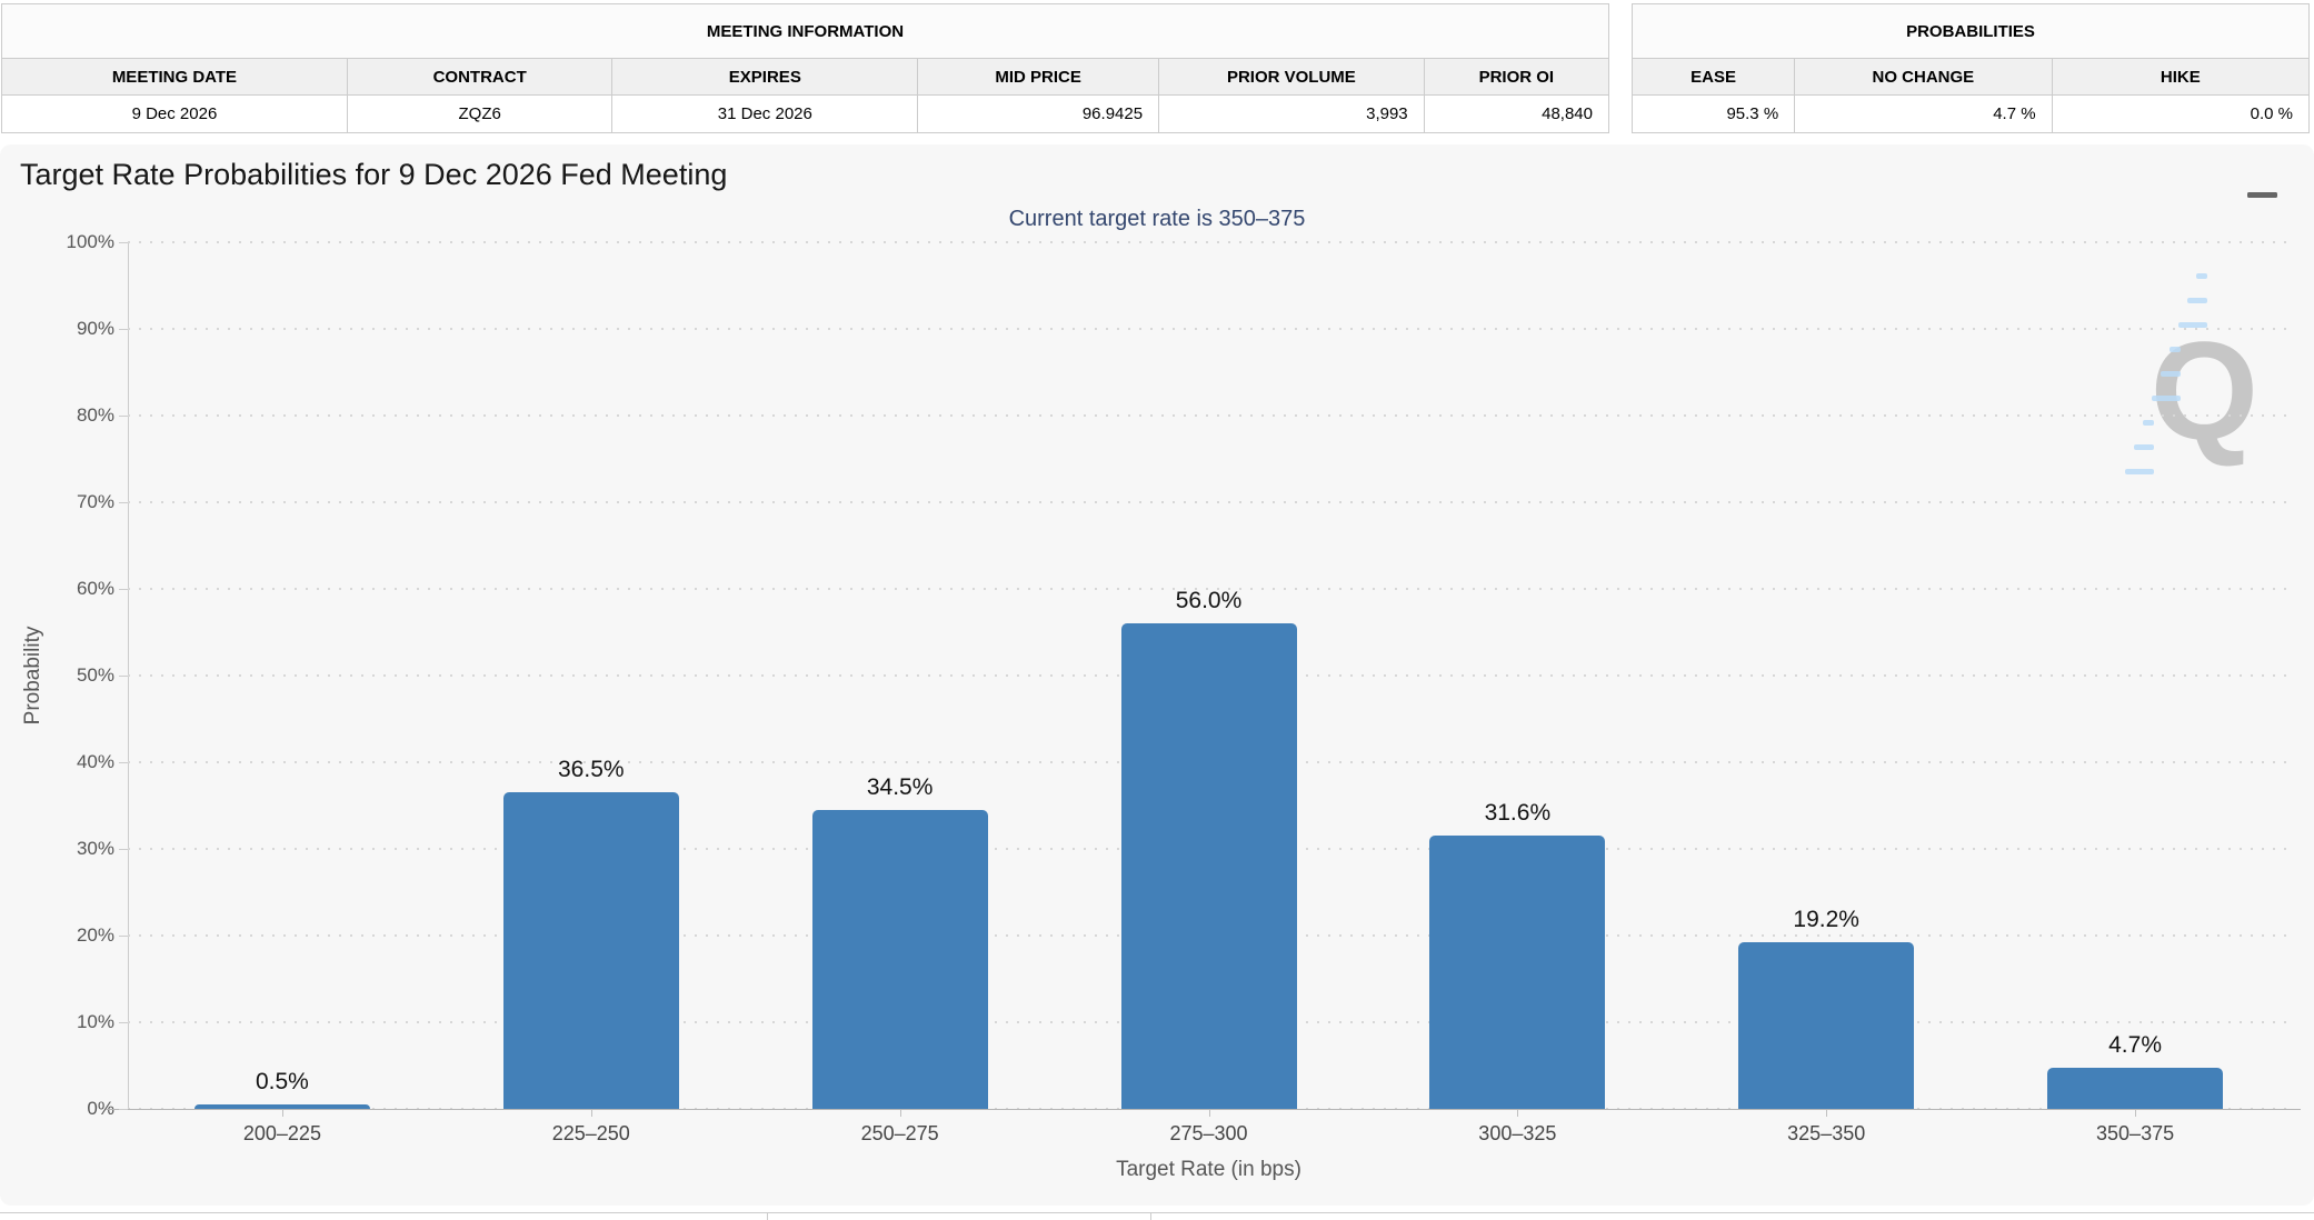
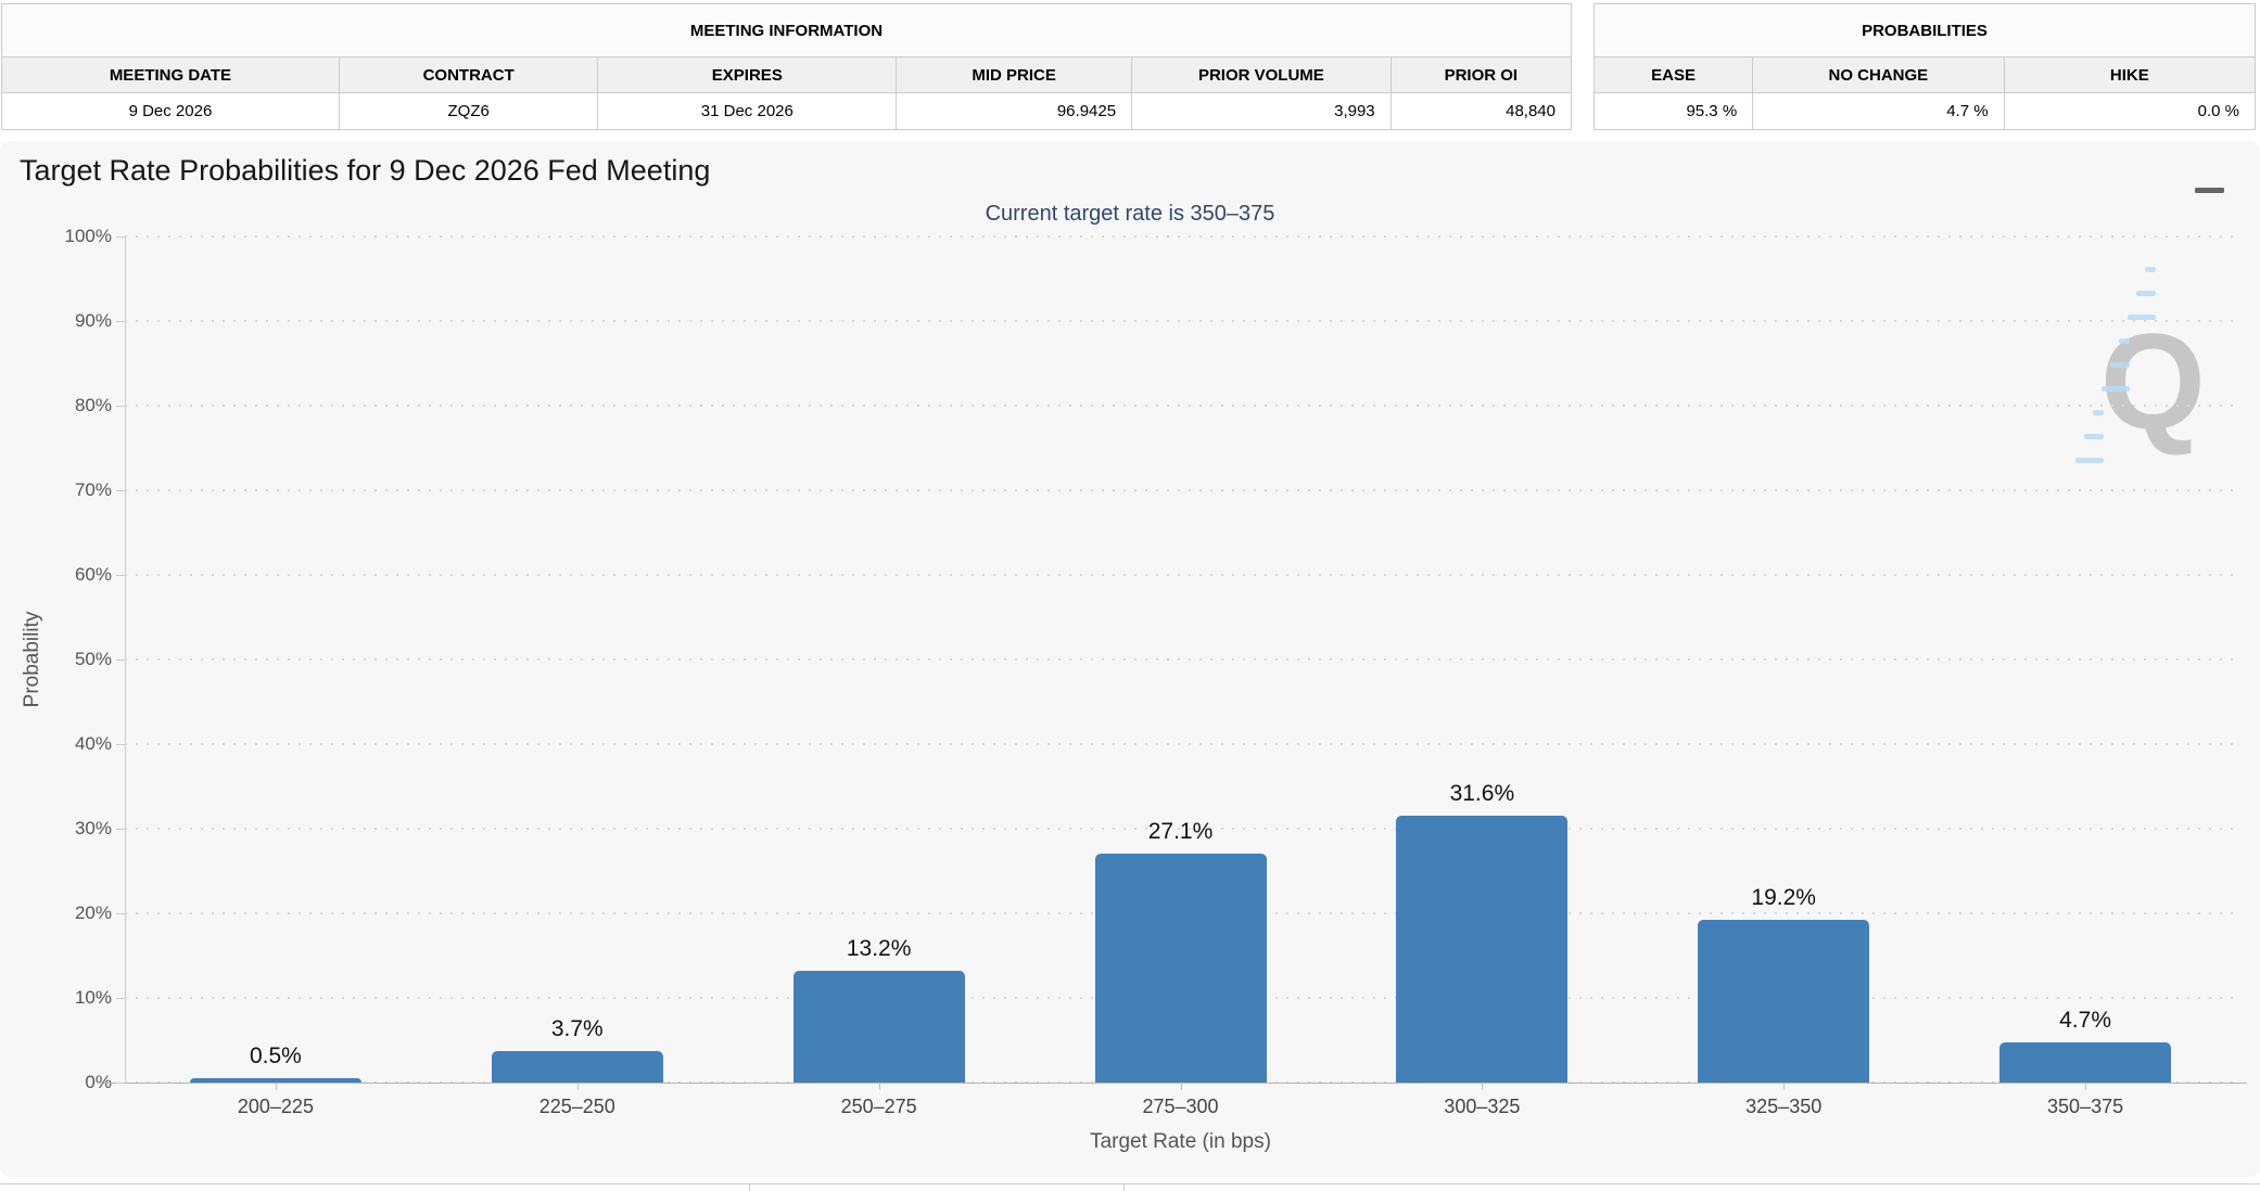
225–250: 36.5% -> 3.7%
250–275: 34.5% -> 13.2%
275–300: 56.0% -> 27.1%
